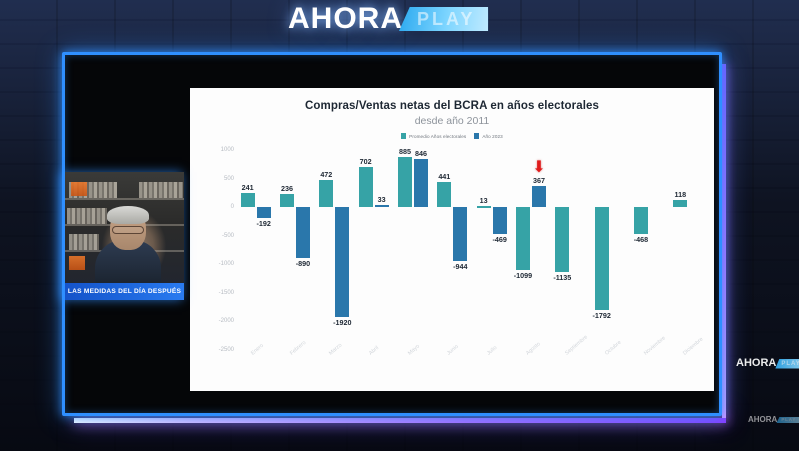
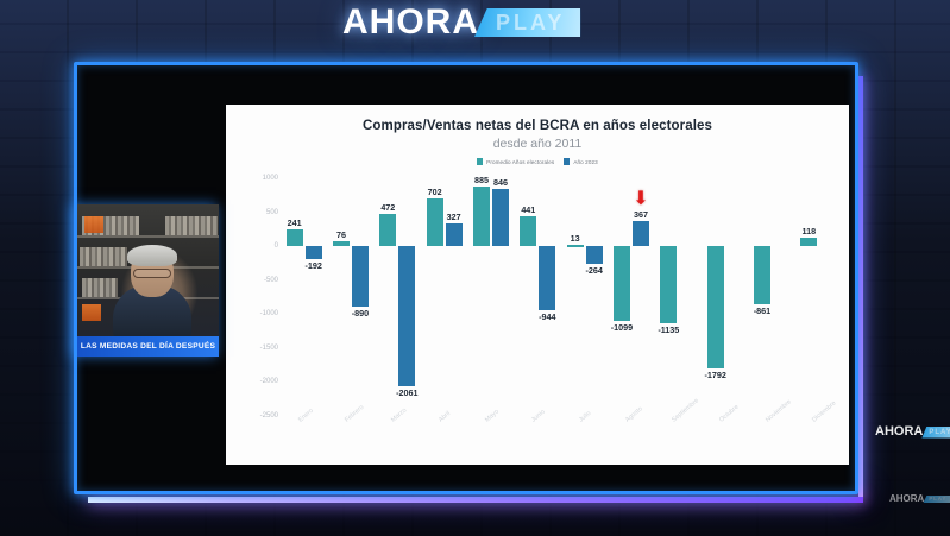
Promedio Años electorales/Febrero: 236 -> 76
Año 2023/Marzo: -1920 -> -2061
Año 2023/Abril: 33 -> 327
Año 2023/Julio: -469 -> -264
Promedio Años electorales/Noviembre: -468 -> -861
